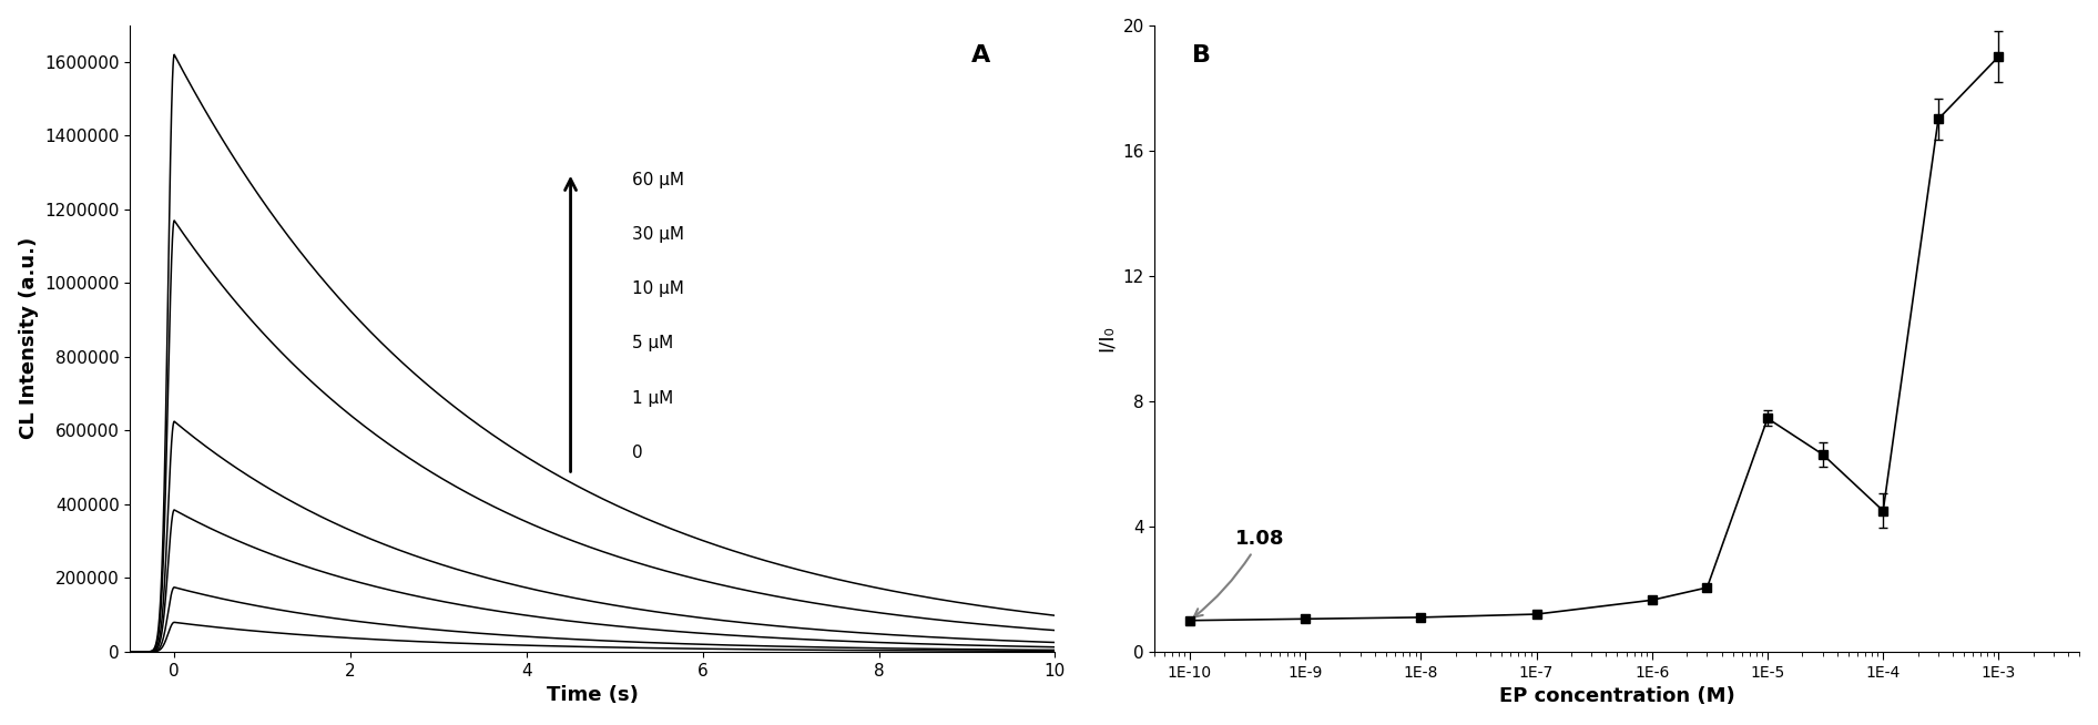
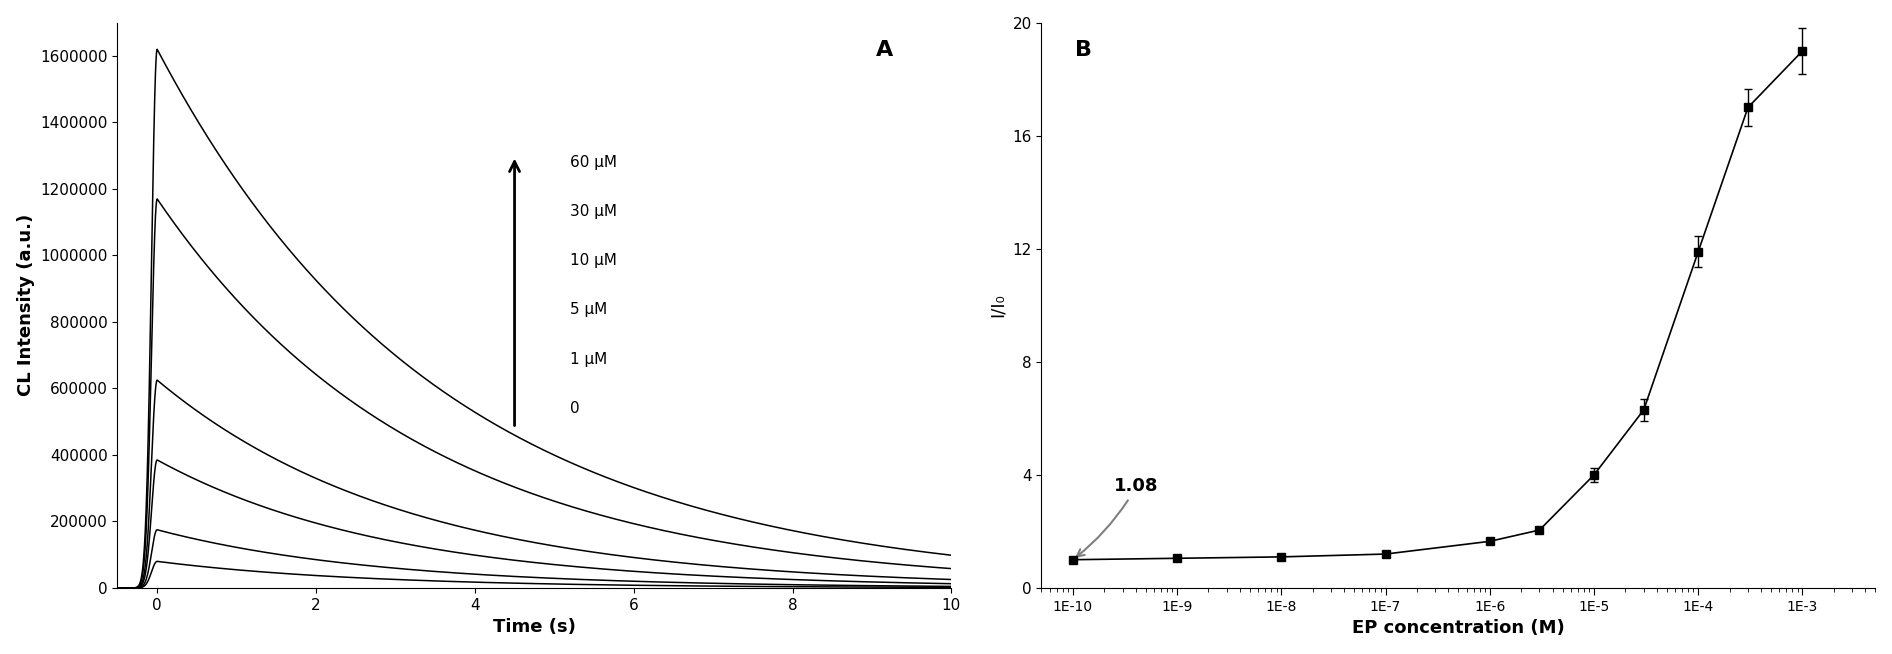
1E-5: 7.45 -> 4.00
1E-4: 4.50 -> 11.90
